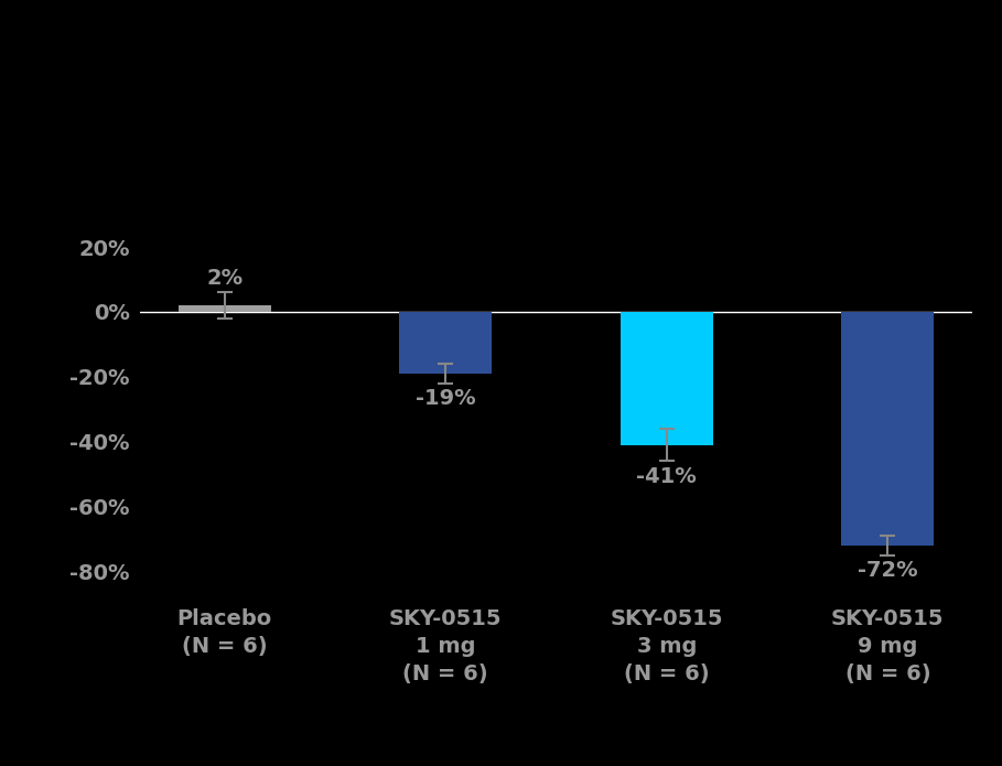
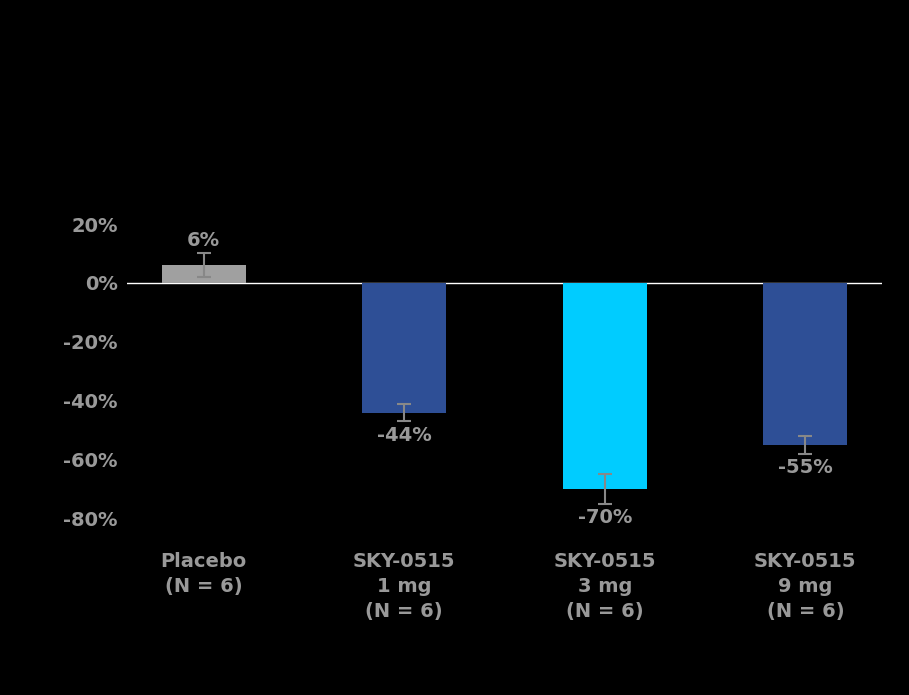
Placebo (N = 6): 2% -> 6%
SKY-0515 1 mg (N = 6): -19% -> -44%
SKY-0515 3 mg (N = 6): -41% -> -70%
SKY-0515 9 mg (N = 6): -72% -> -55%
